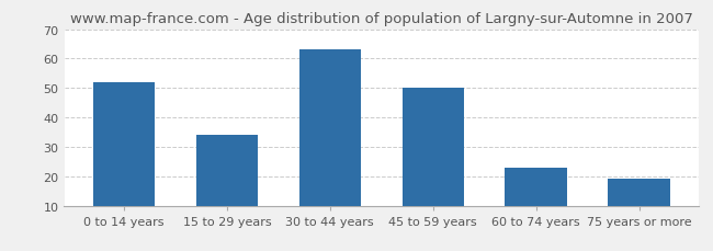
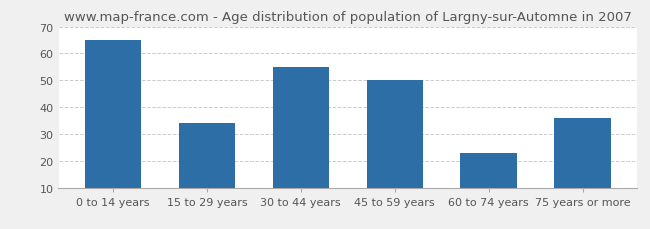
0 to 14 years: 52 -> 65
30 to 44 years: 63 -> 55
75 years or more: 19 -> 36
